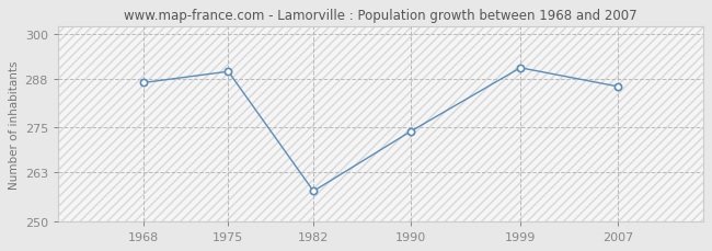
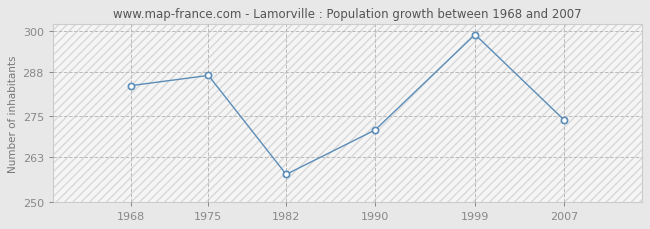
1968: 287 -> 284
1975: 290 -> 287
1990: 274 -> 271
1999: 291 -> 299
2007: 286 -> 274
